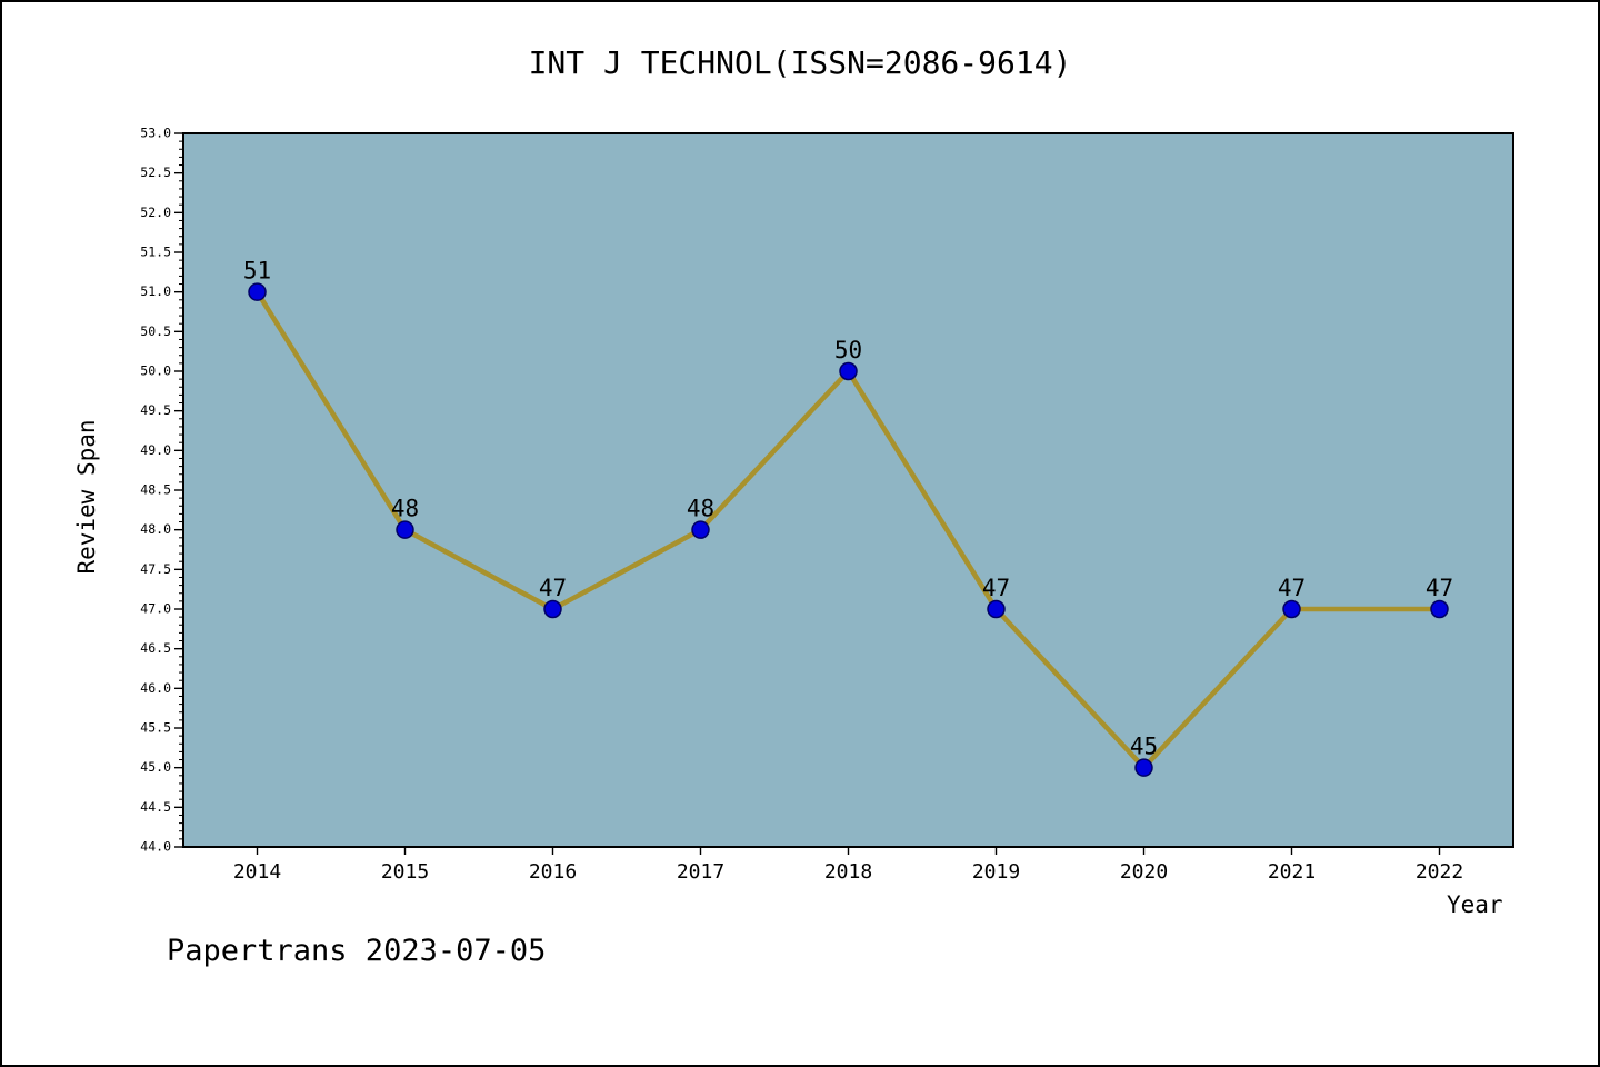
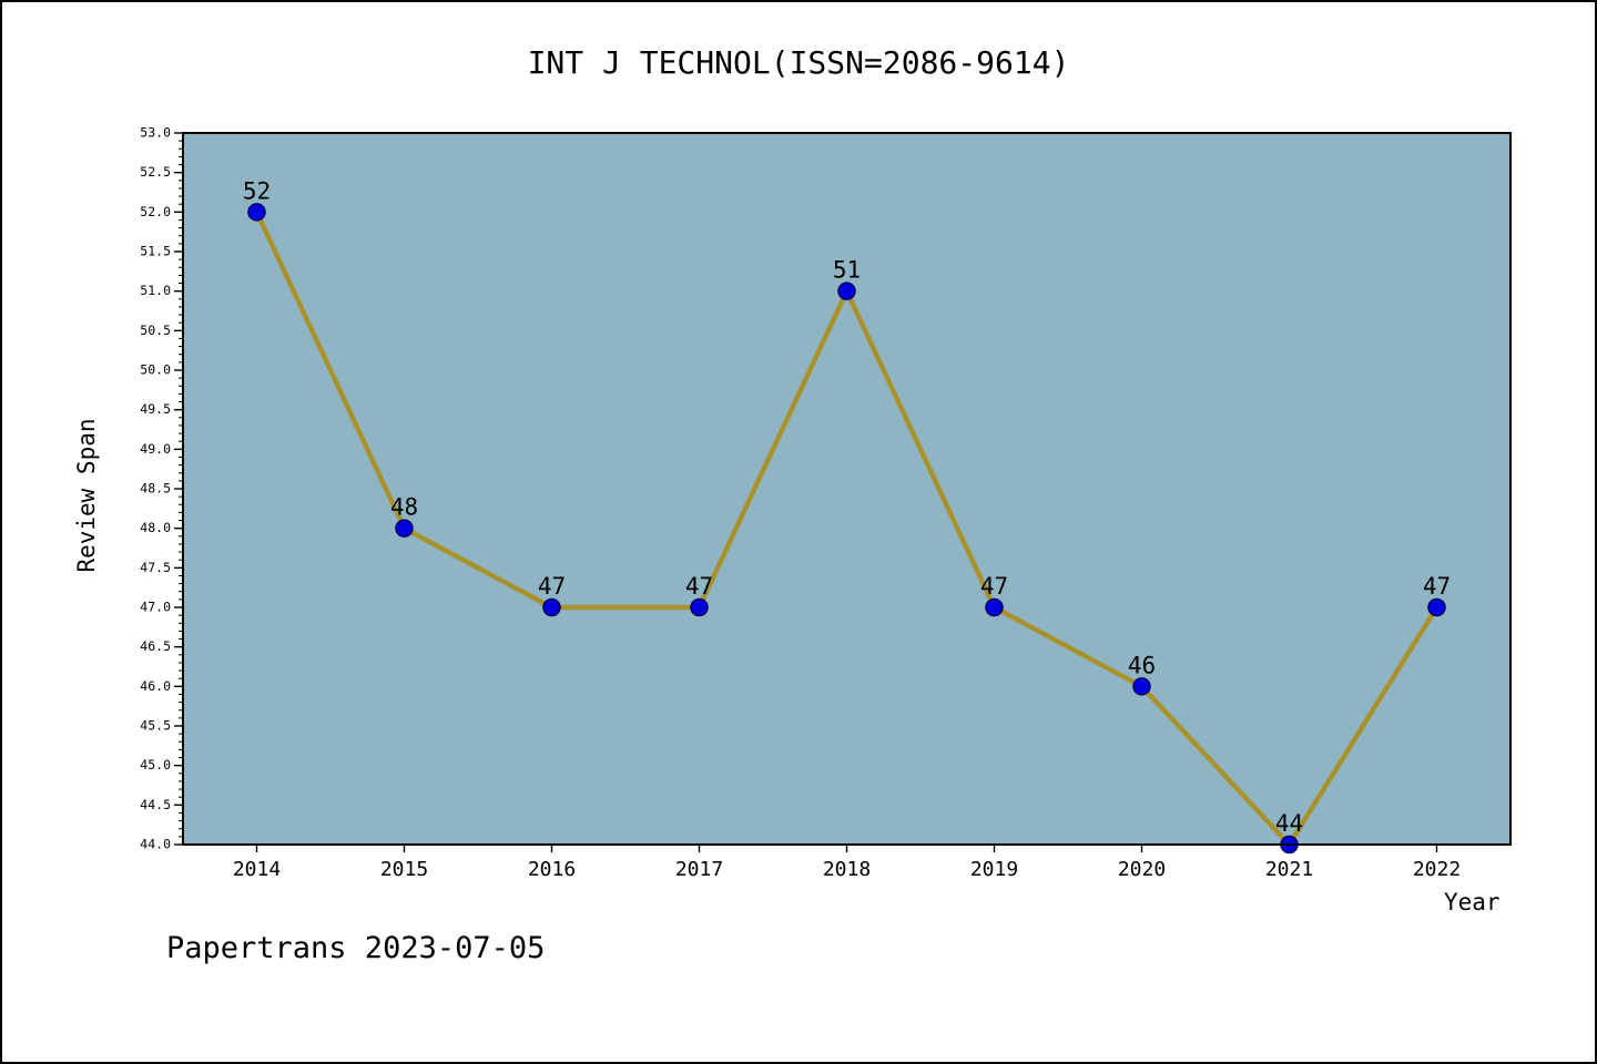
2014: 51 -> 52
2017: 48 -> 47
2018: 50 -> 51
2020: 45 -> 46
2021: 47 -> 44
